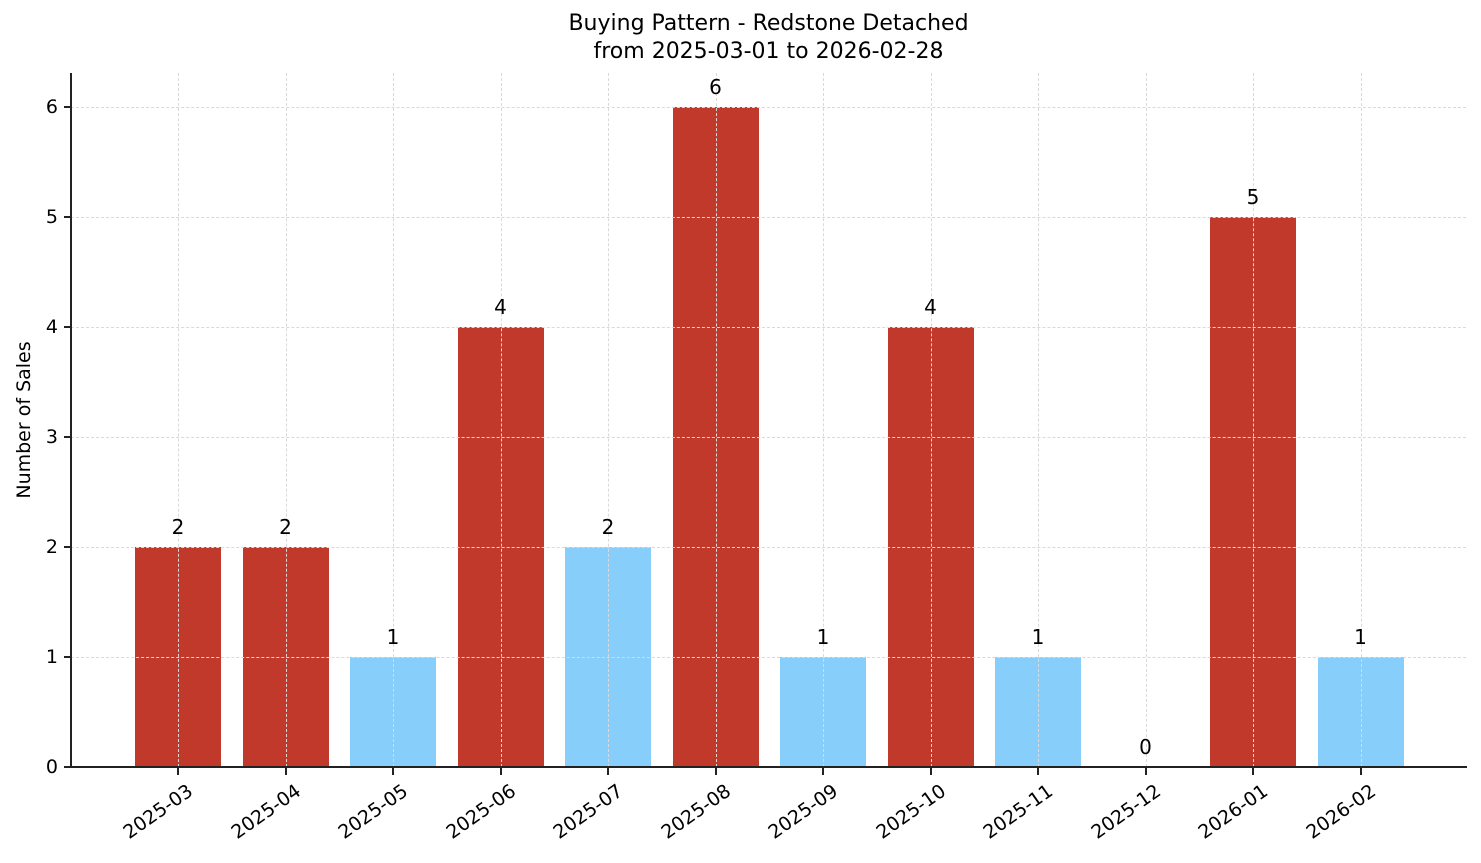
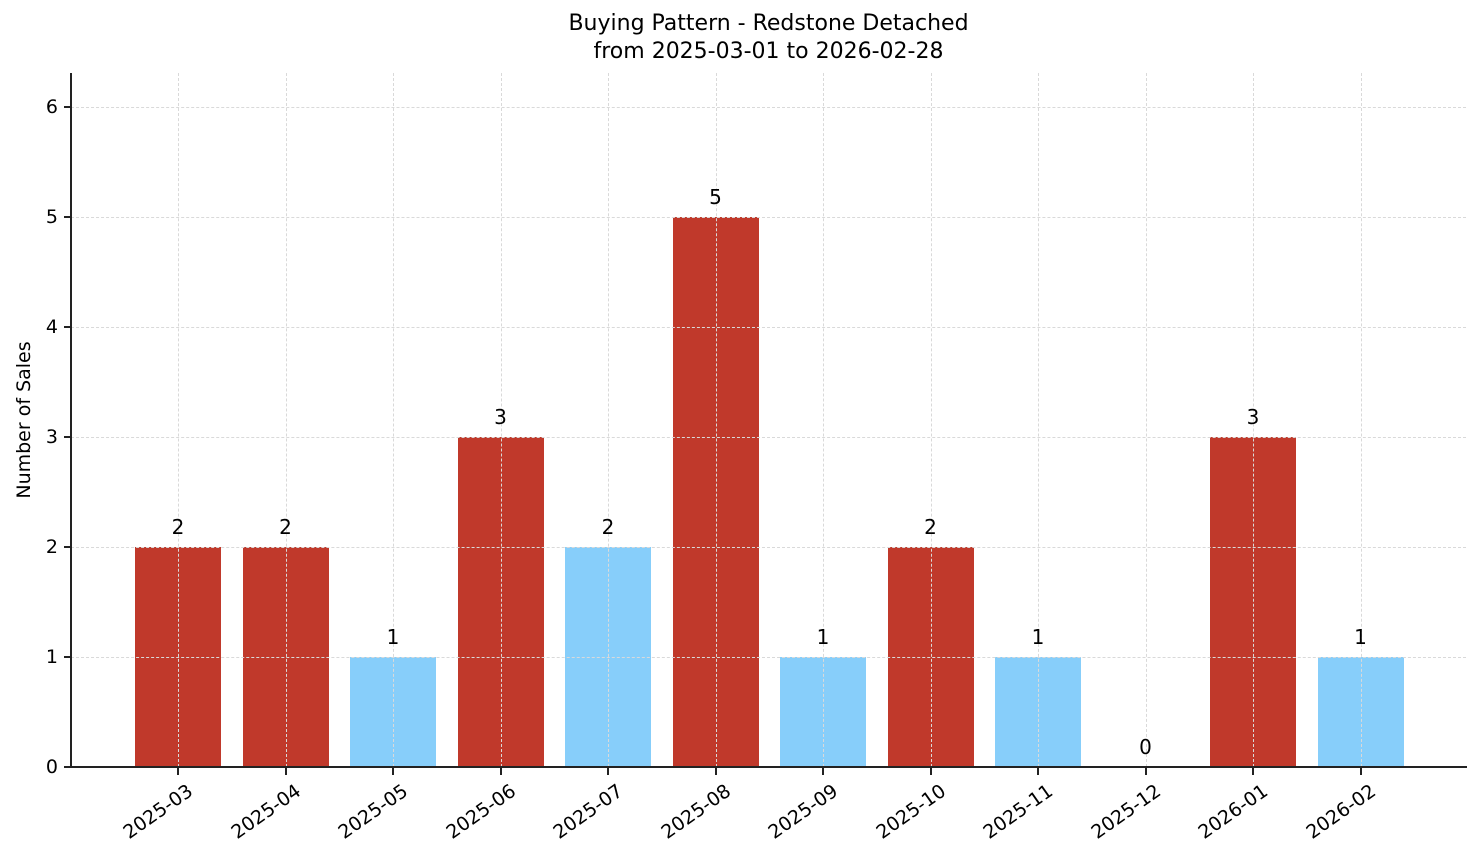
2025-06: 4 -> 3
2025-08: 6 -> 5
2025-10: 4 -> 2
2026-01: 5 -> 3
